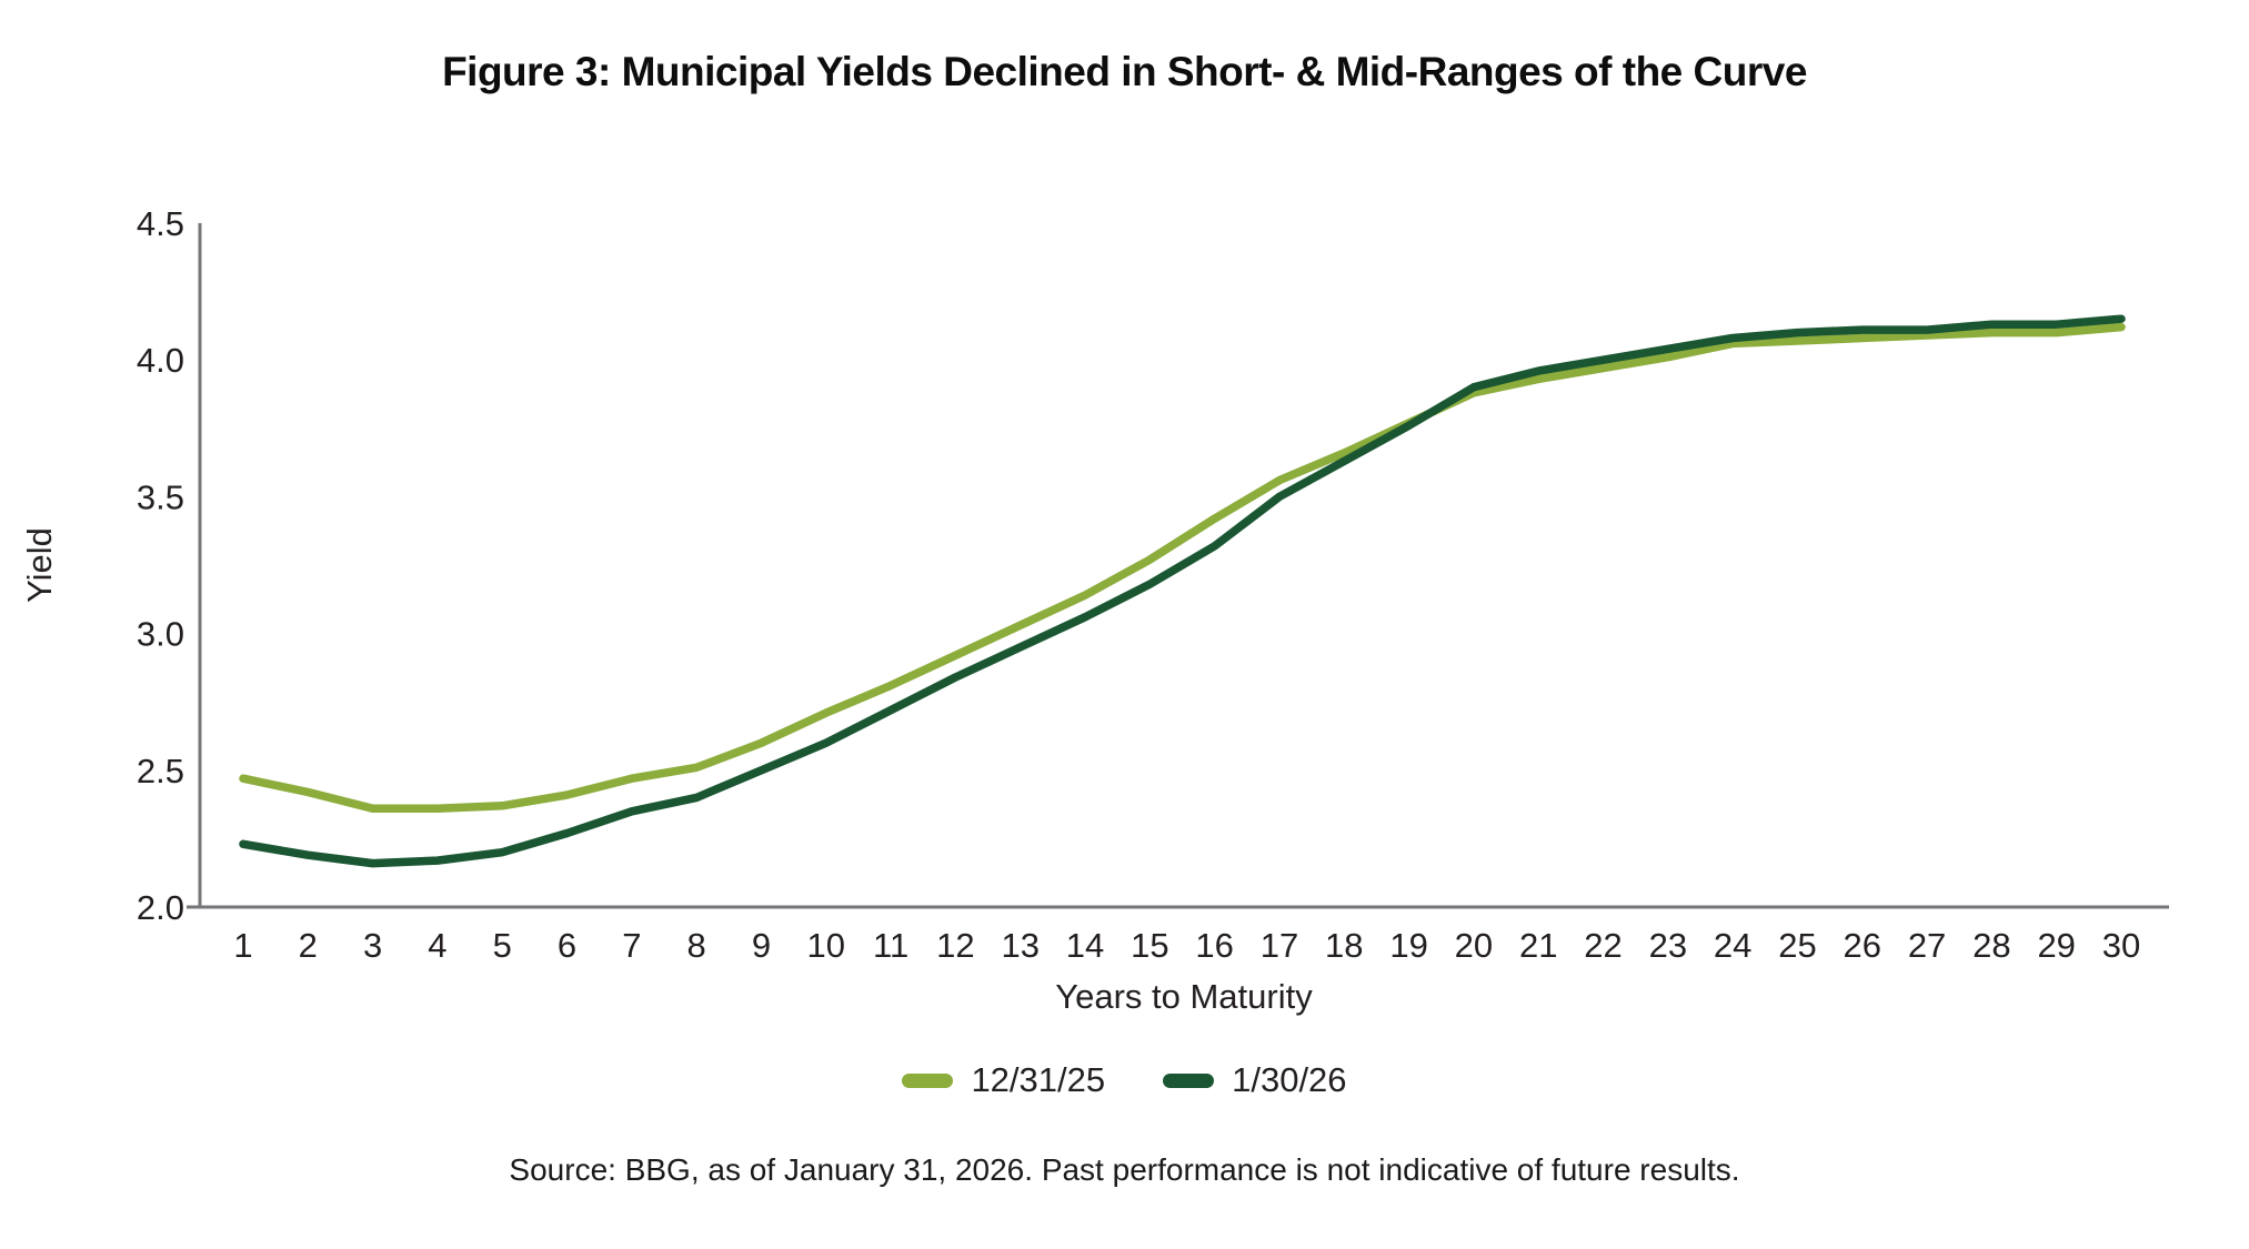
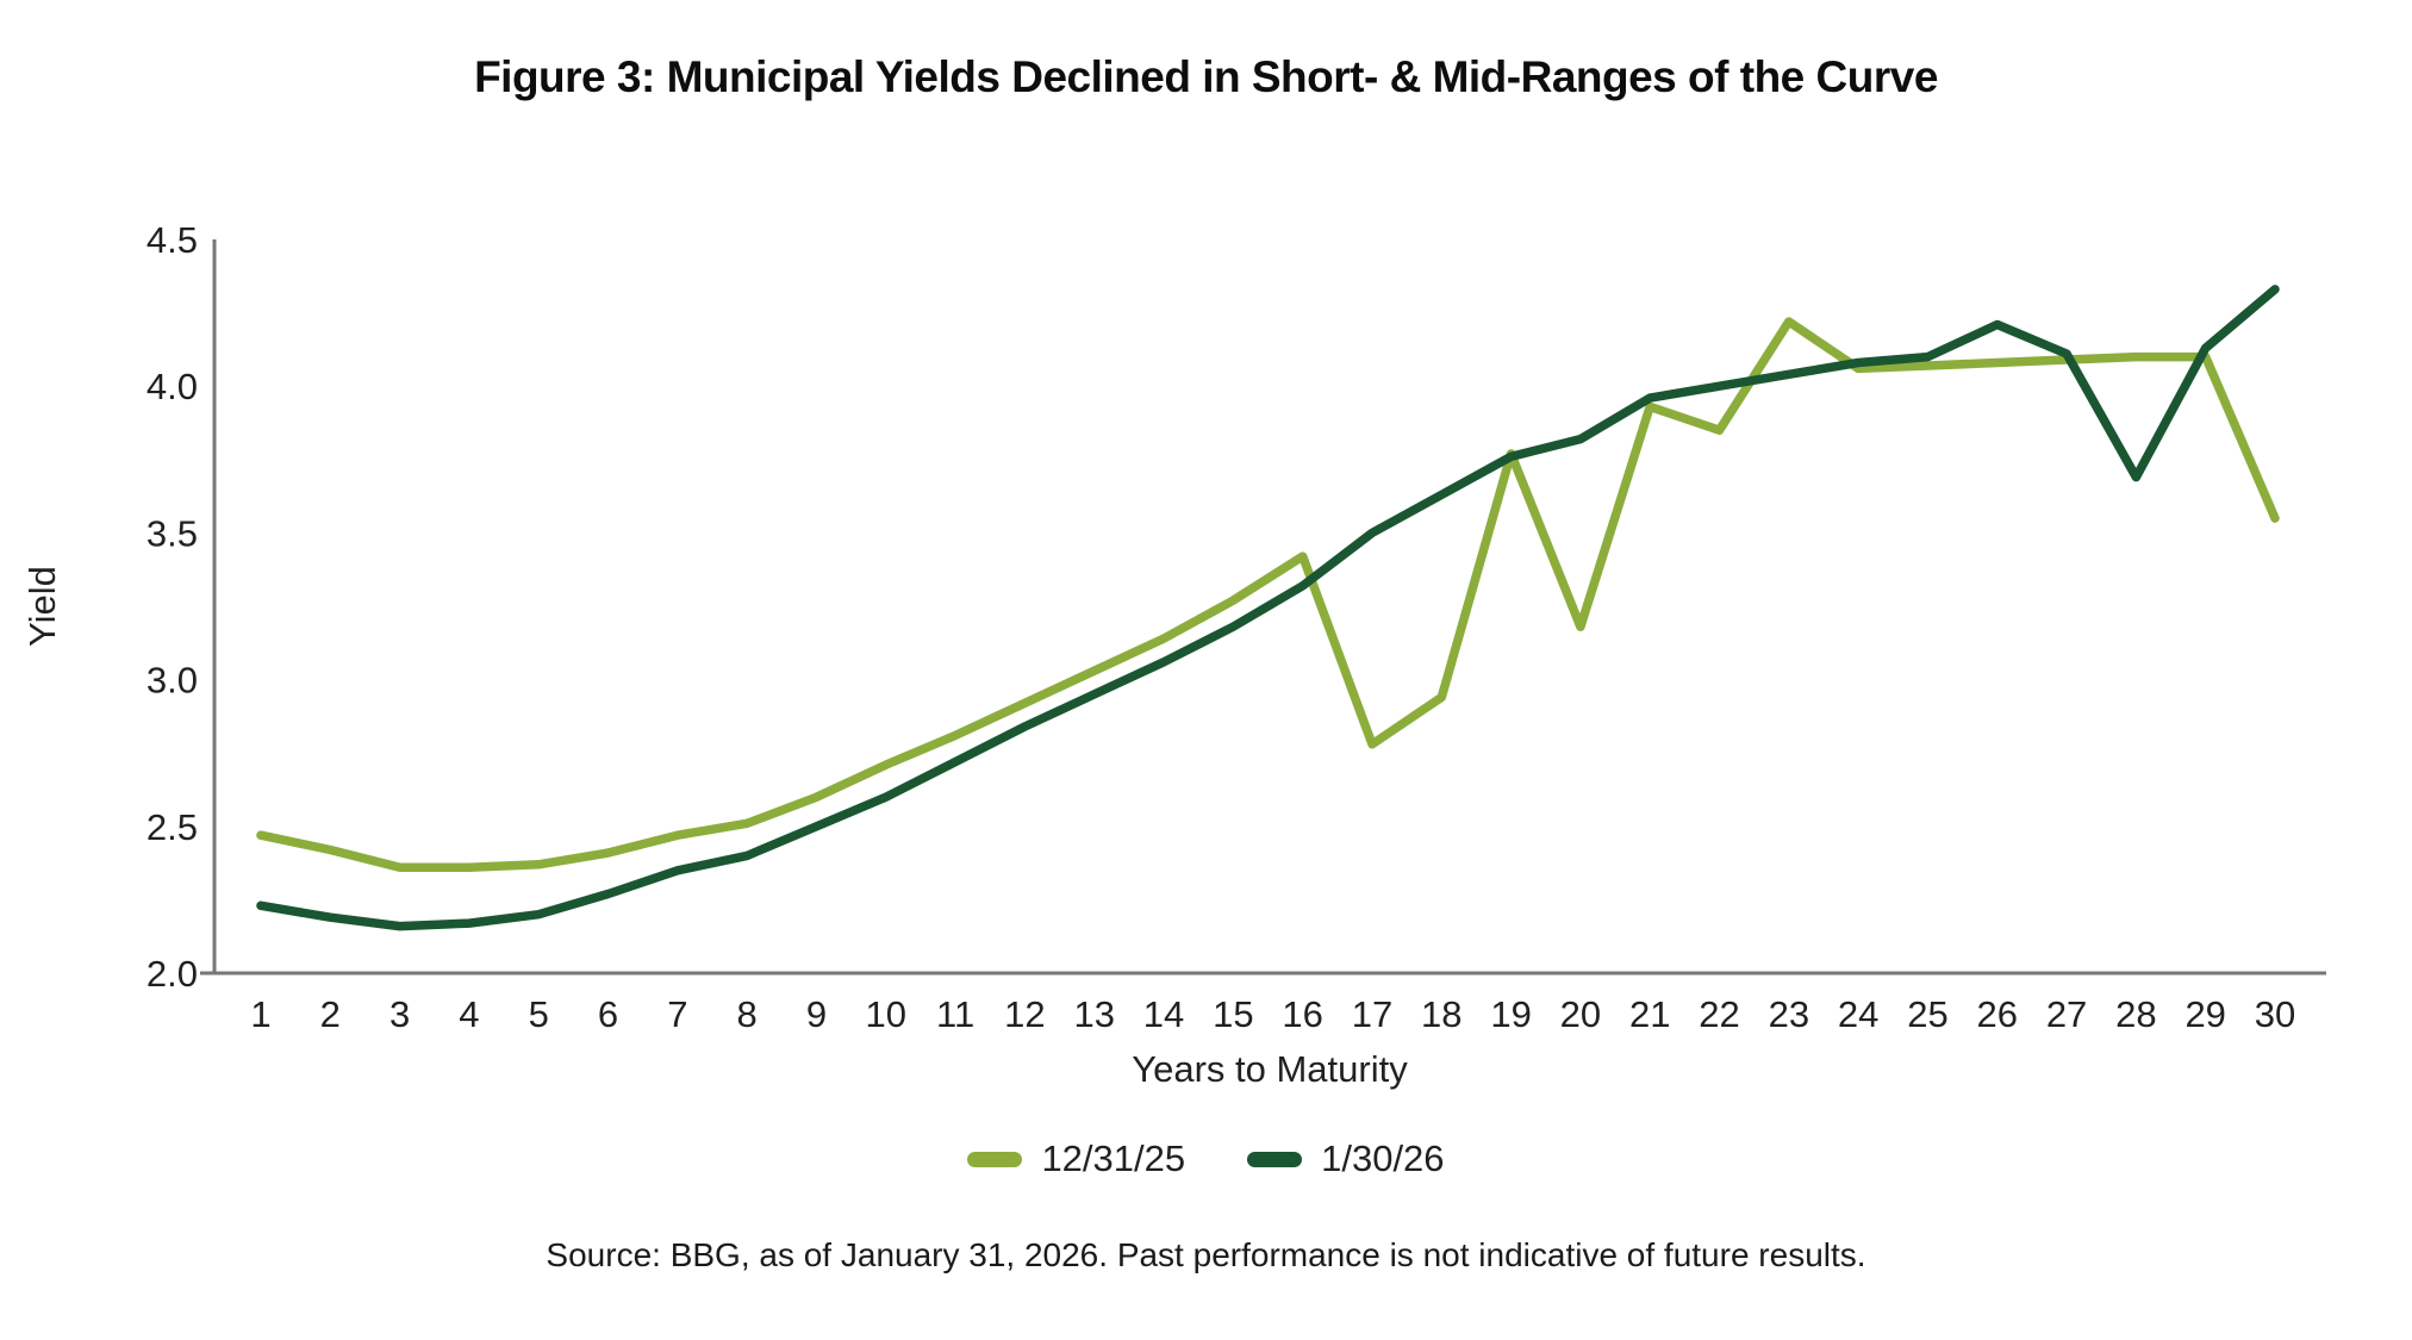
12/31/25/17: 3.56 -> 2.78
12/31/25/18: 3.66 -> 2.94
12/31/25/20: 3.88 -> 3.18
1/30/26/20: 3.90 -> 3.82
12/31/25/22: 3.97 -> 3.85
12/31/25/23: 4.01 -> 4.22
1/30/26/26: 4.11 -> 4.21
1/30/26/28: 4.13 -> 3.69
12/31/25/30: 4.12 -> 3.55
1/30/26/30: 4.15 -> 4.33
